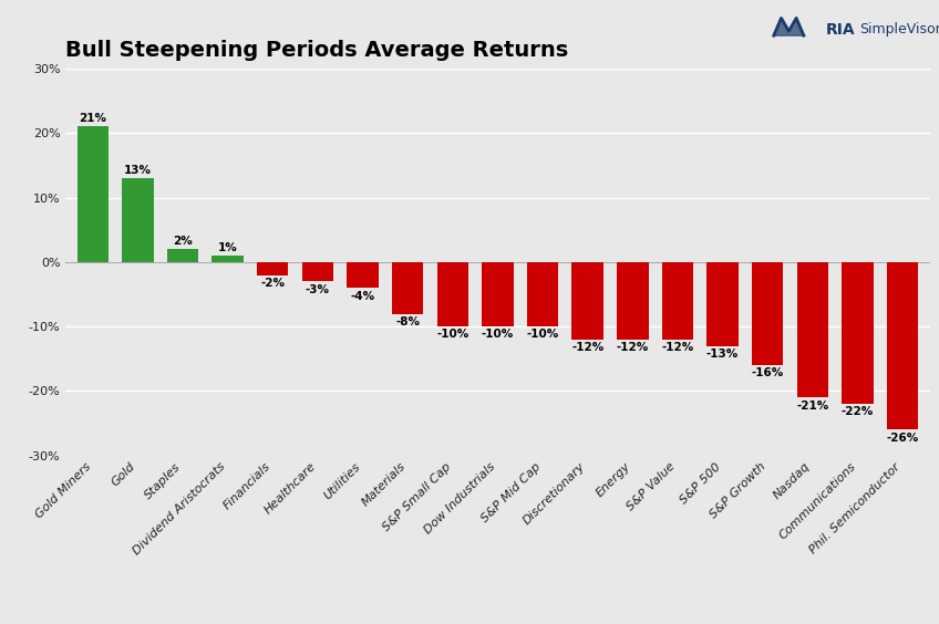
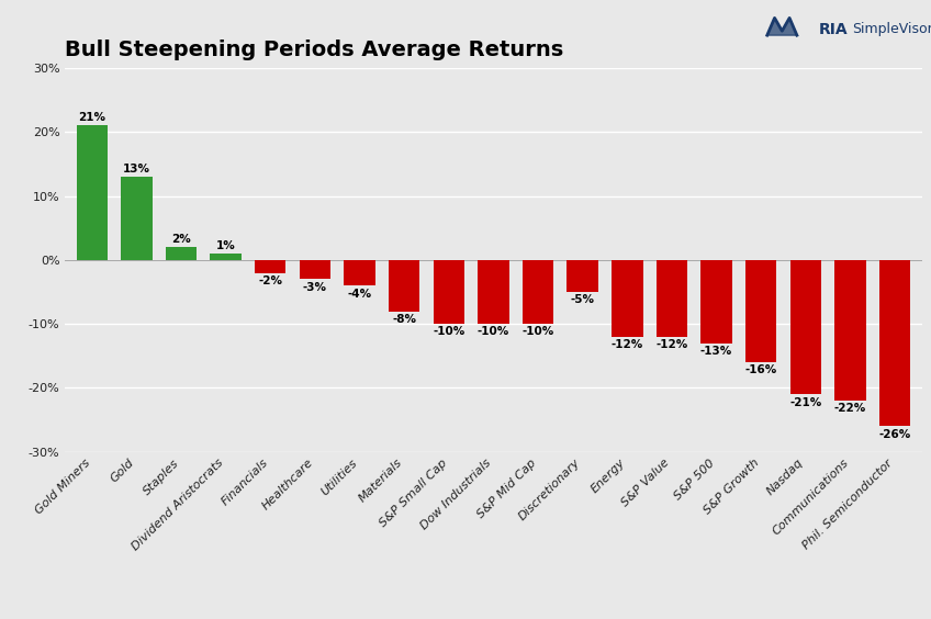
Bull Steepening Periods Average Returns/Discretionary: -12% -> -5%
